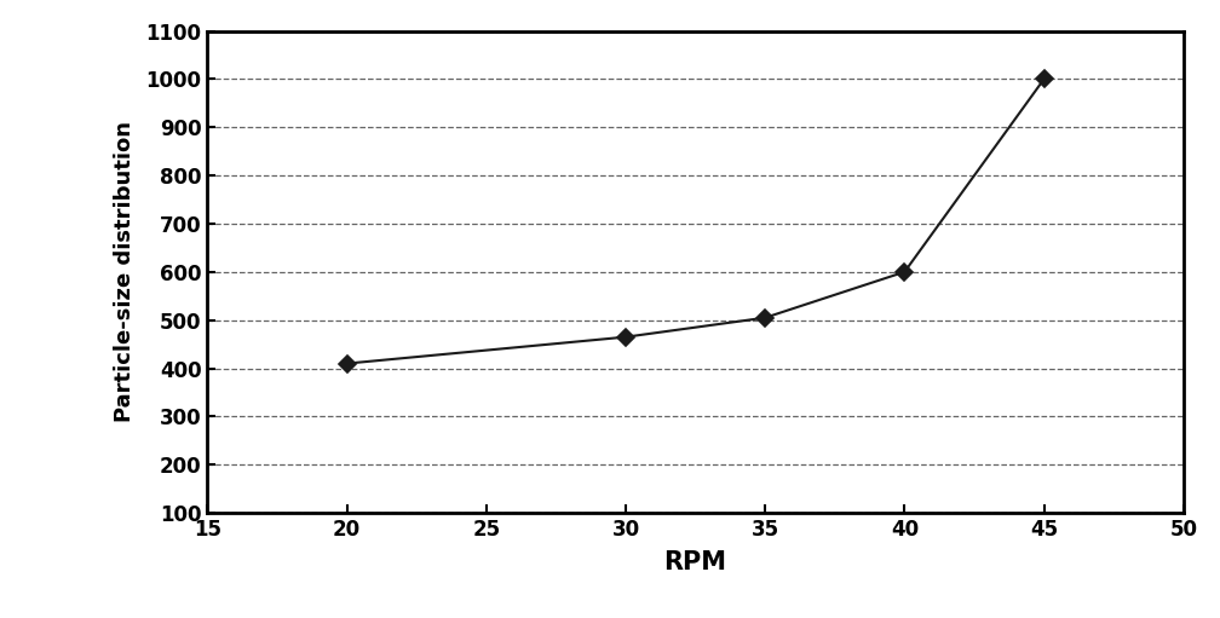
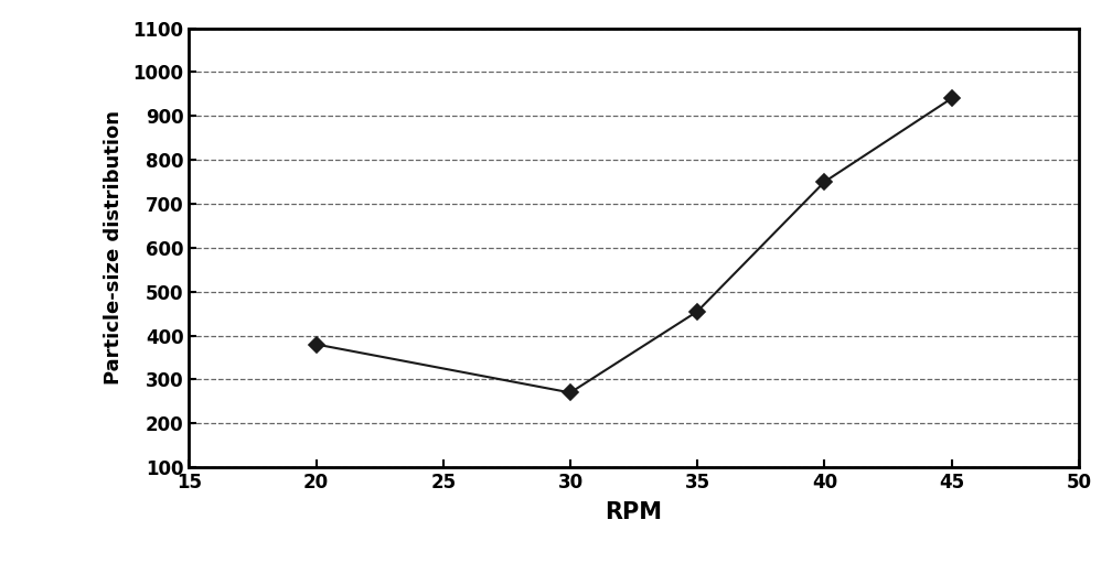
20: 410 -> 380
30: 465 -> 270
35: 505 -> 455
40: 600 -> 750
45: 1000 -> 940
